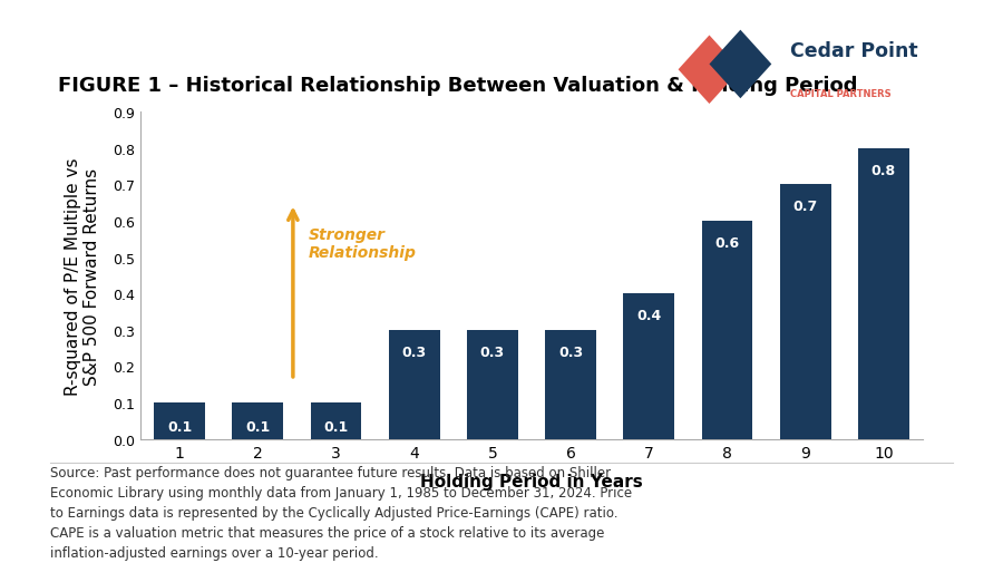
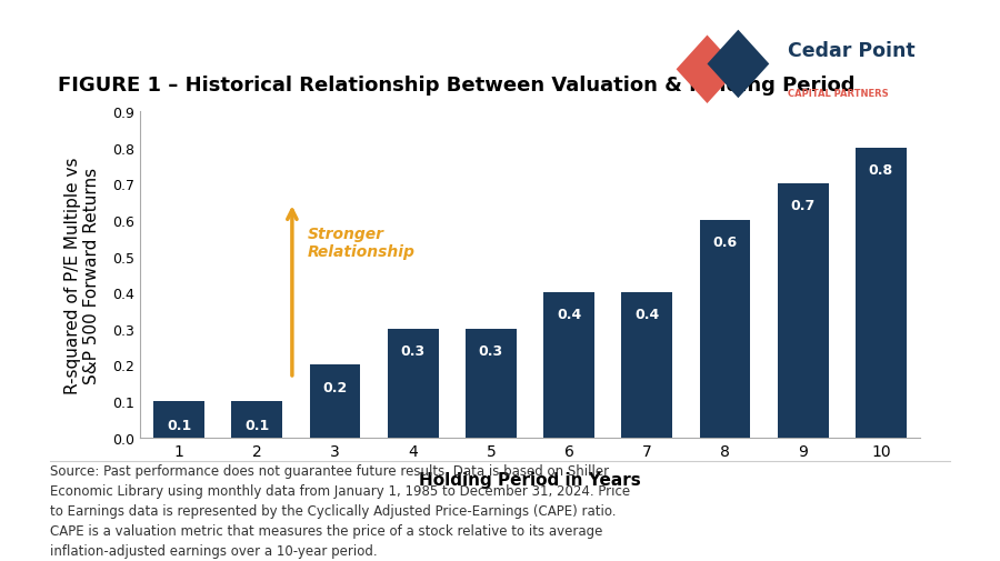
3: 0.1 -> 0.2
6: 0.3 -> 0.4
